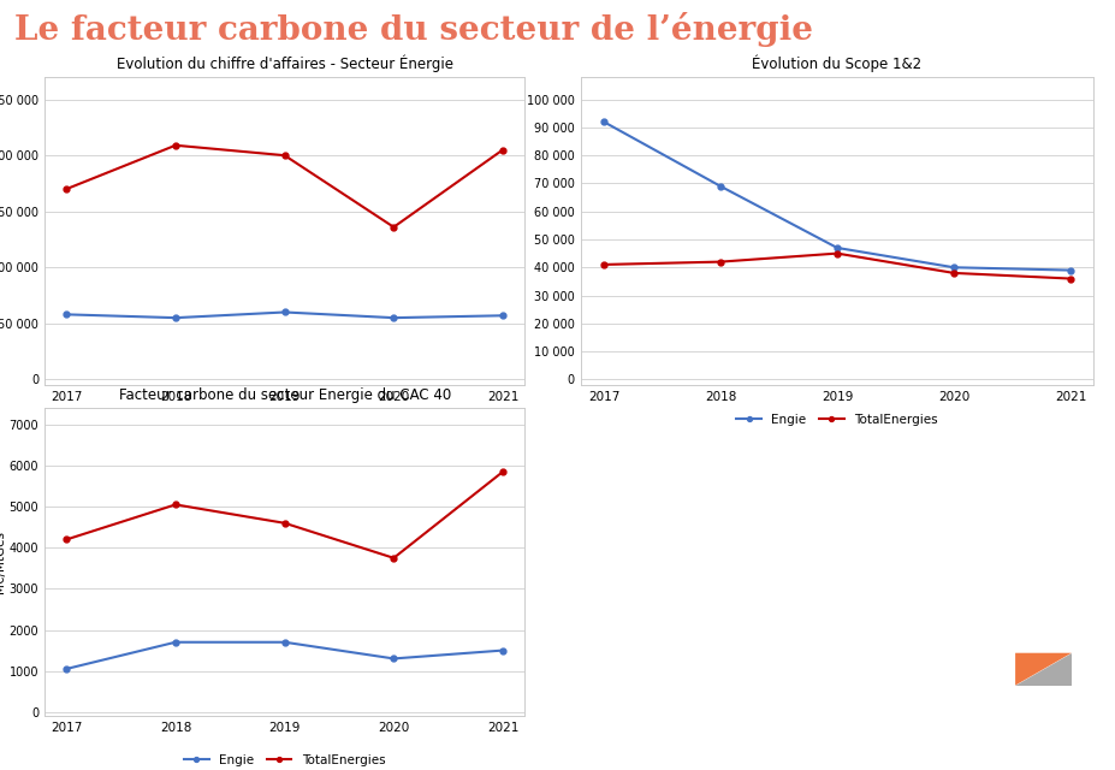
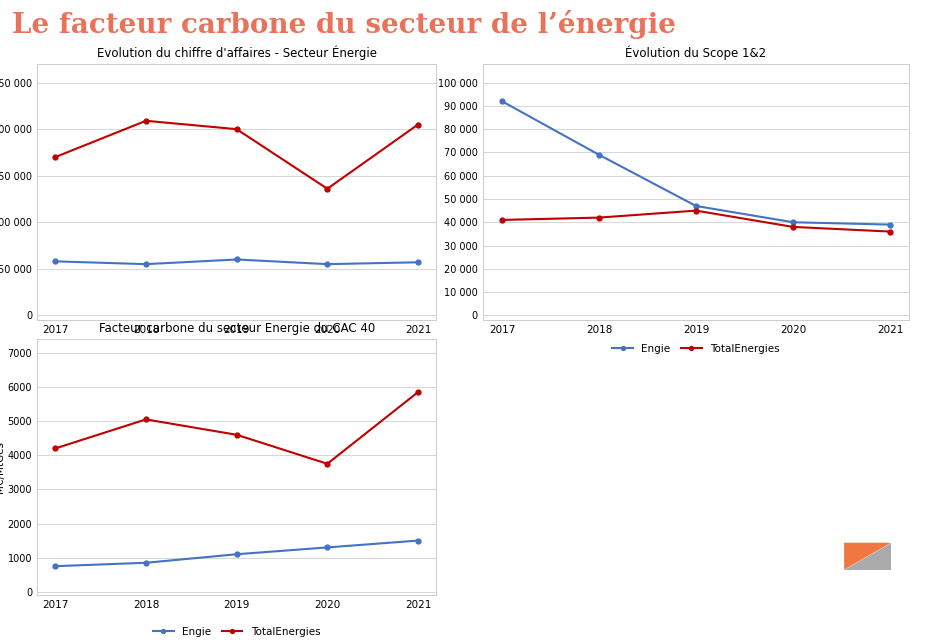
Facteur carbone du secteur Energie du CAC 40/Engie/2017: 1050 -> 750
Facteur carbone du secteur Energie du CAC 40/Engie/2018: 1700 -> 850
Facteur carbone du secteur Energie du CAC 40/Engie/2019: 1700 -> 1100
